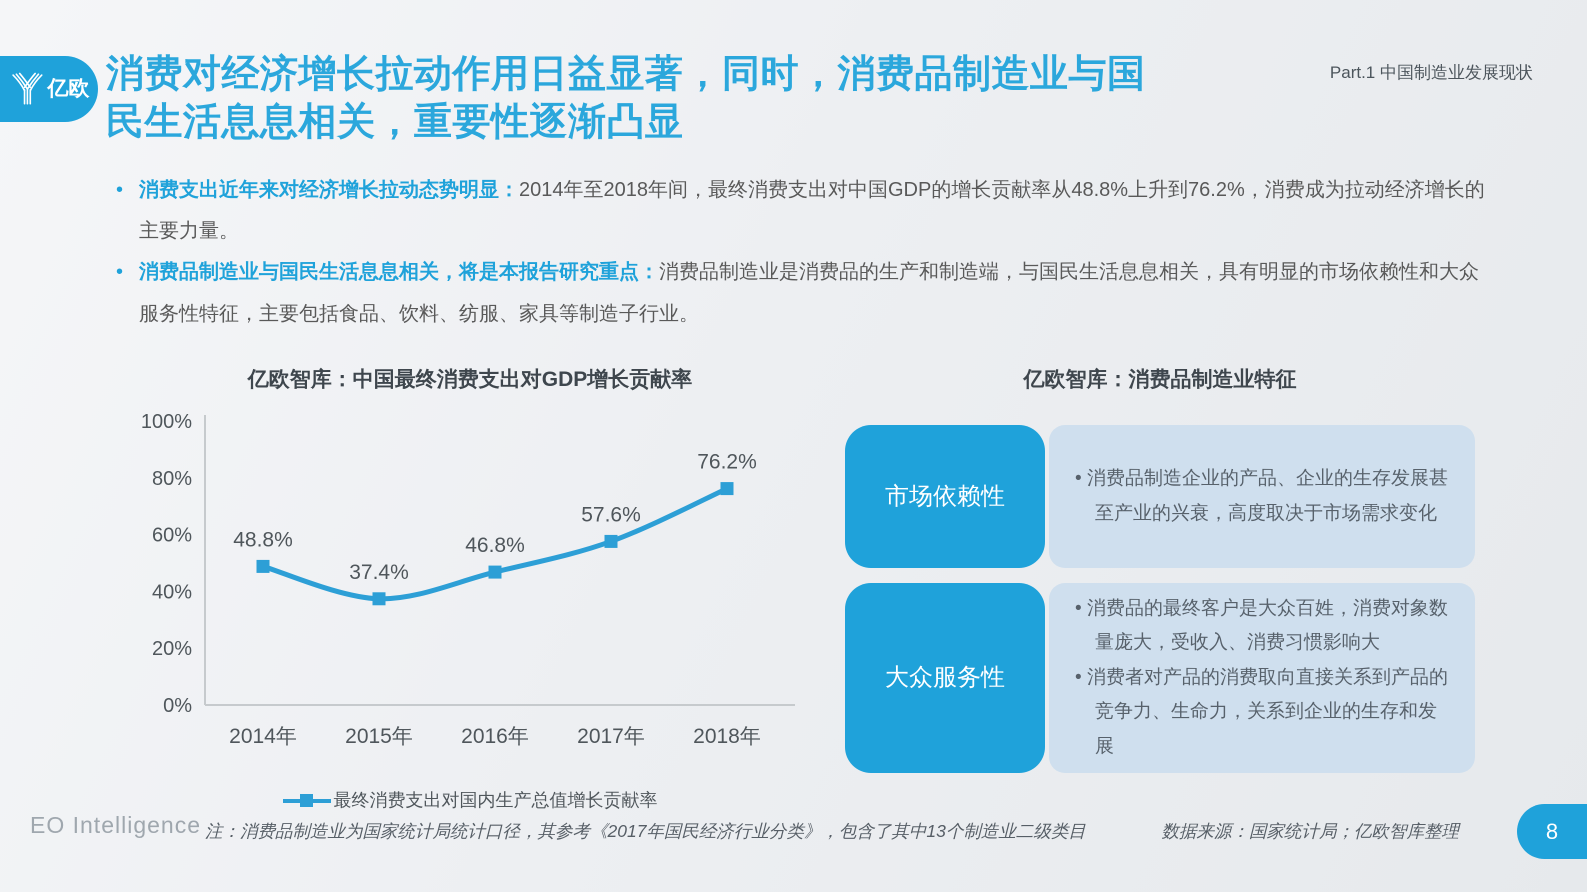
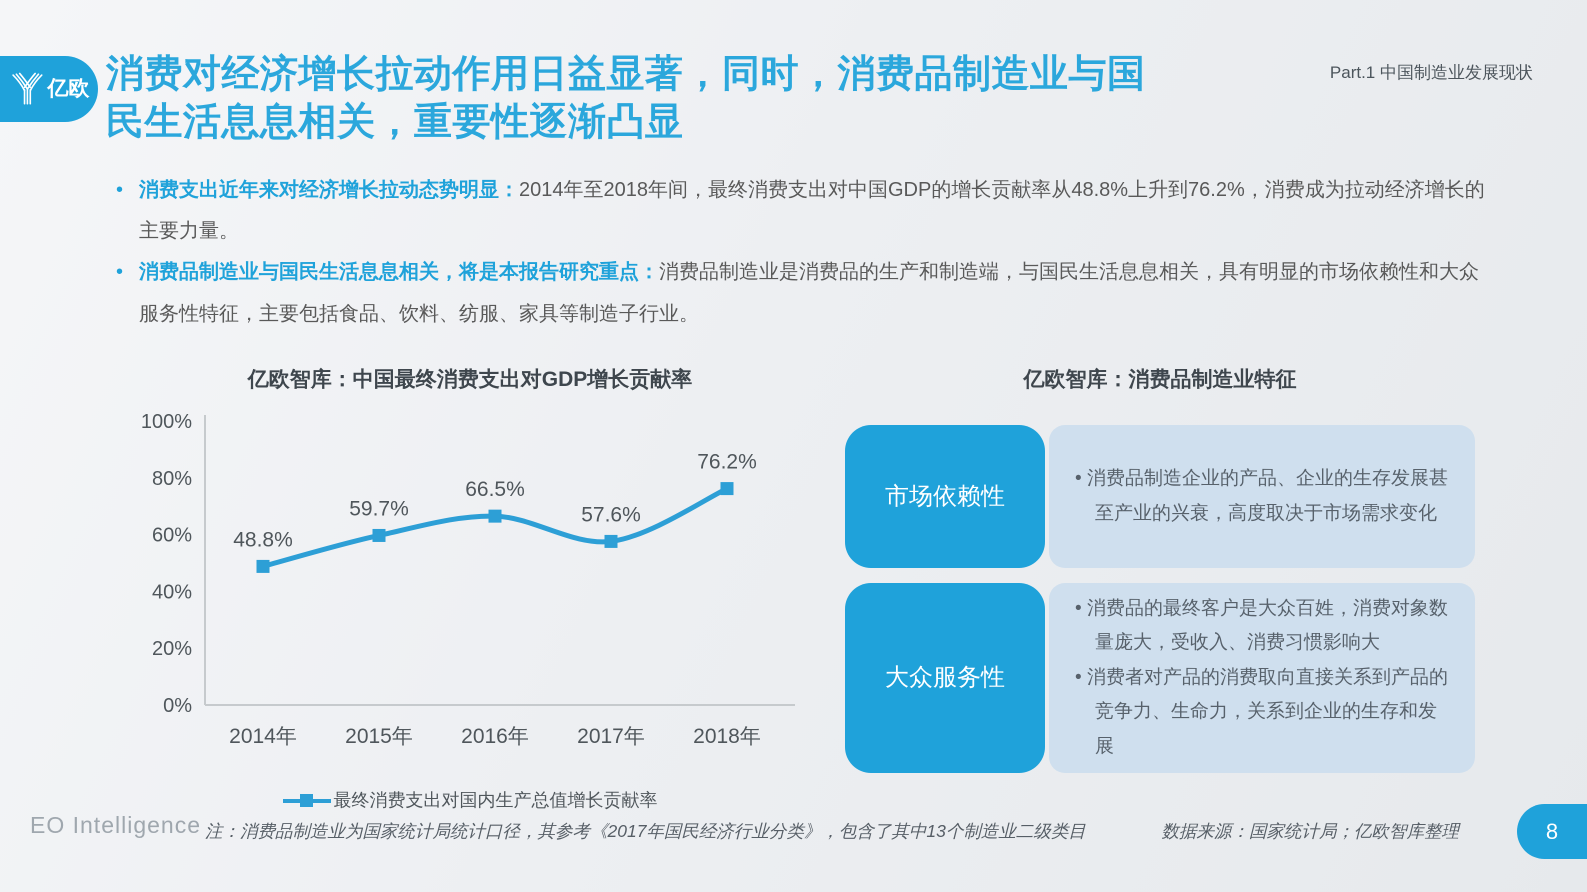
2015年: 37.4% -> 59.7%
2016年: 46.8% -> 66.5%
